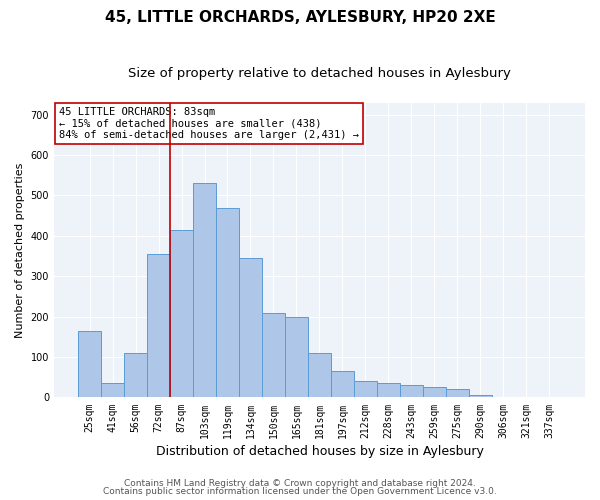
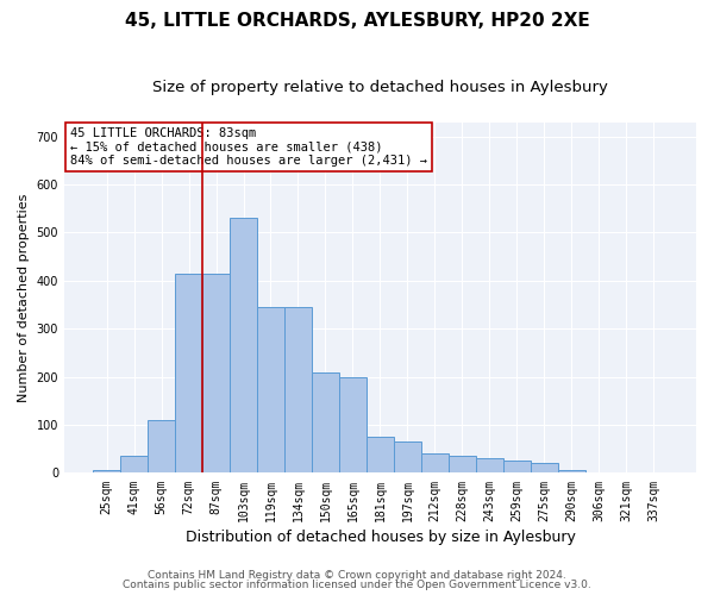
25sqm: 165 -> 5
72sqm: 355 -> 415
119sqm: 470 -> 345
181sqm: 110 -> 75
